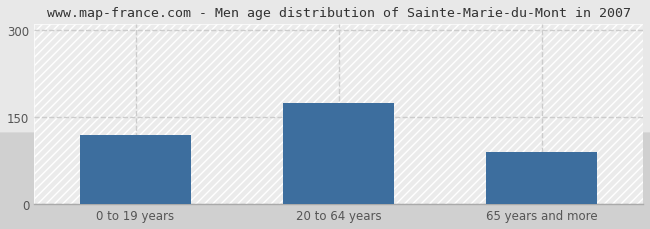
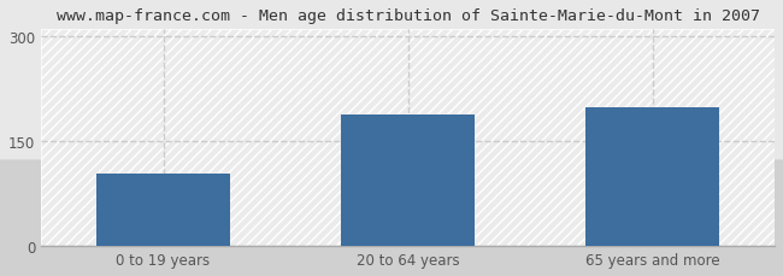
0 to 19 years: 120 -> 104
20 to 64 years: 175 -> 188
65 years and more: 90 -> 198
